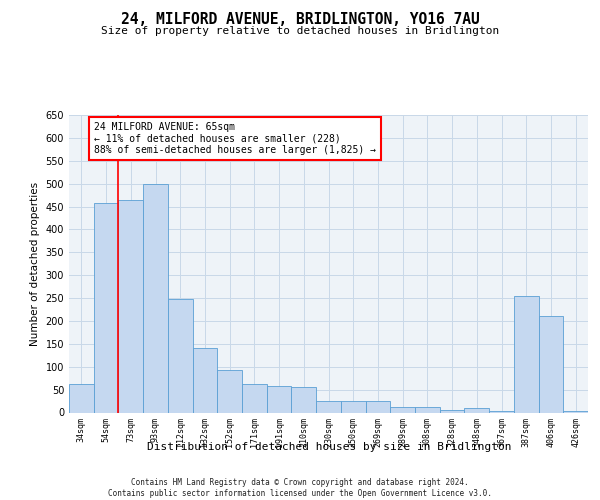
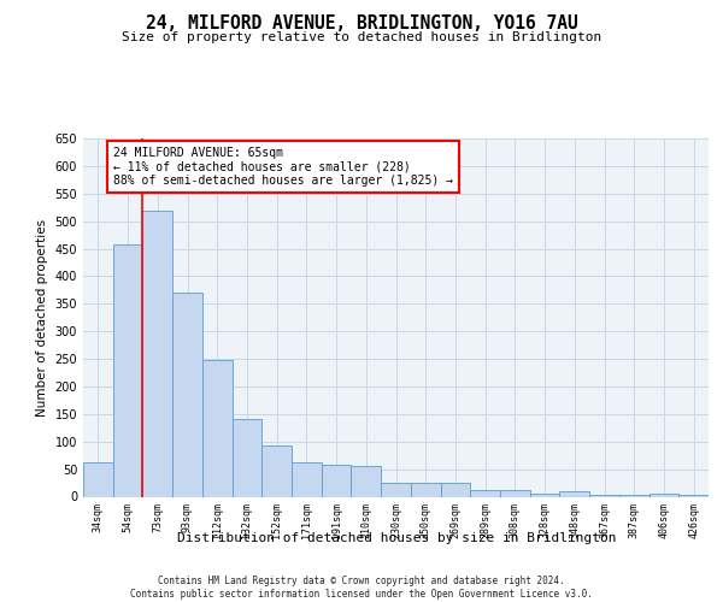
73sqm: 465 -> 520
93sqm: 500 -> 370
387sqm: 255 -> 4
406sqm: 210 -> 5
